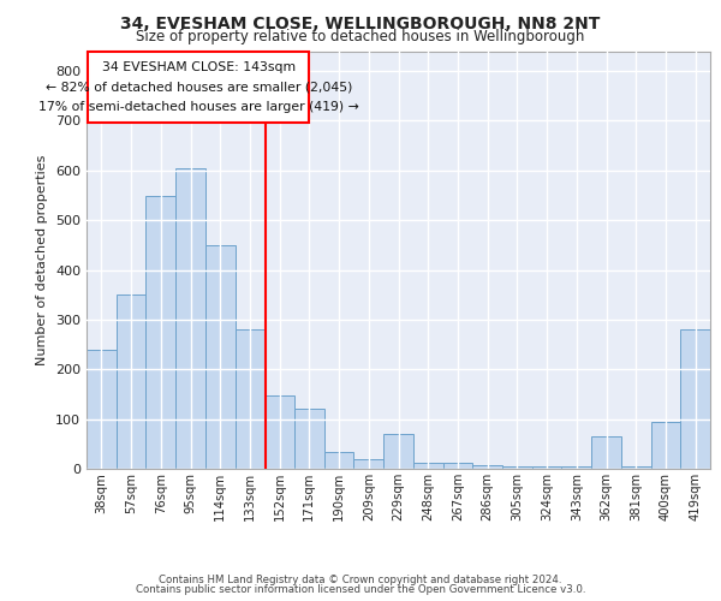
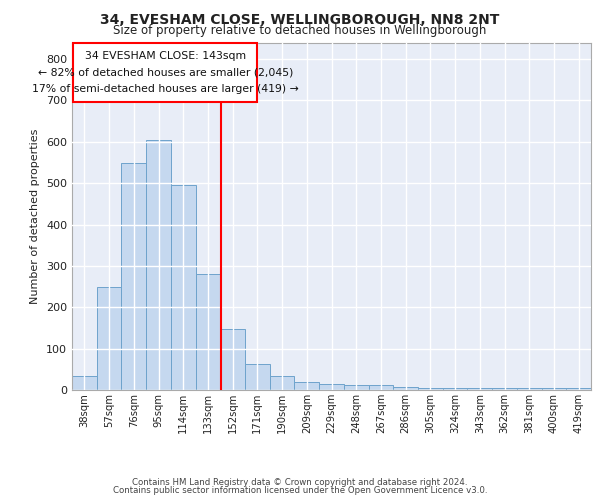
38sqm: 240 -> 35
57sqm: 350 -> 250
114sqm: 450 -> 495
171sqm: 120 -> 62
229sqm: 70 -> 15
362sqm: 65 -> 5
400sqm: 95 -> 4
419sqm: 280 -> 5
